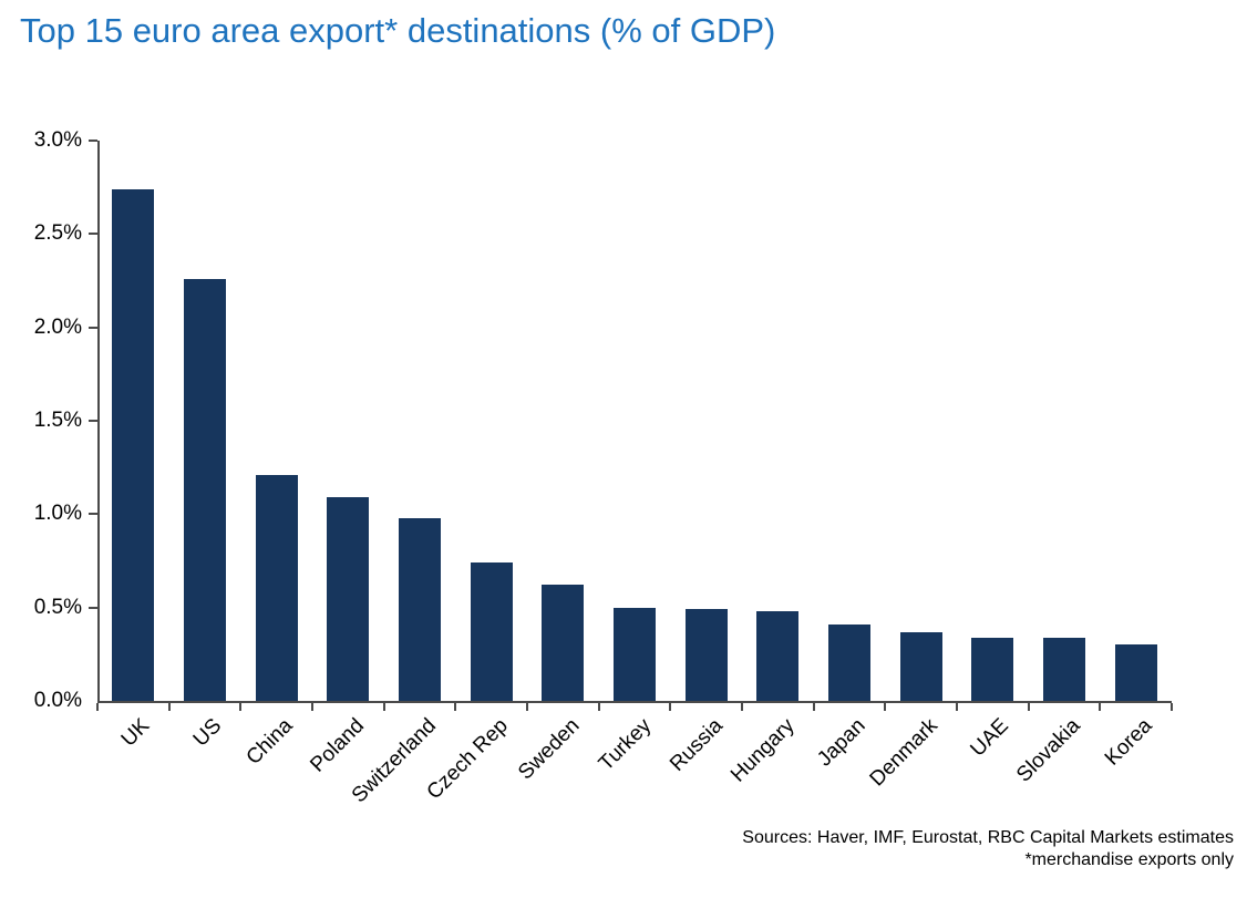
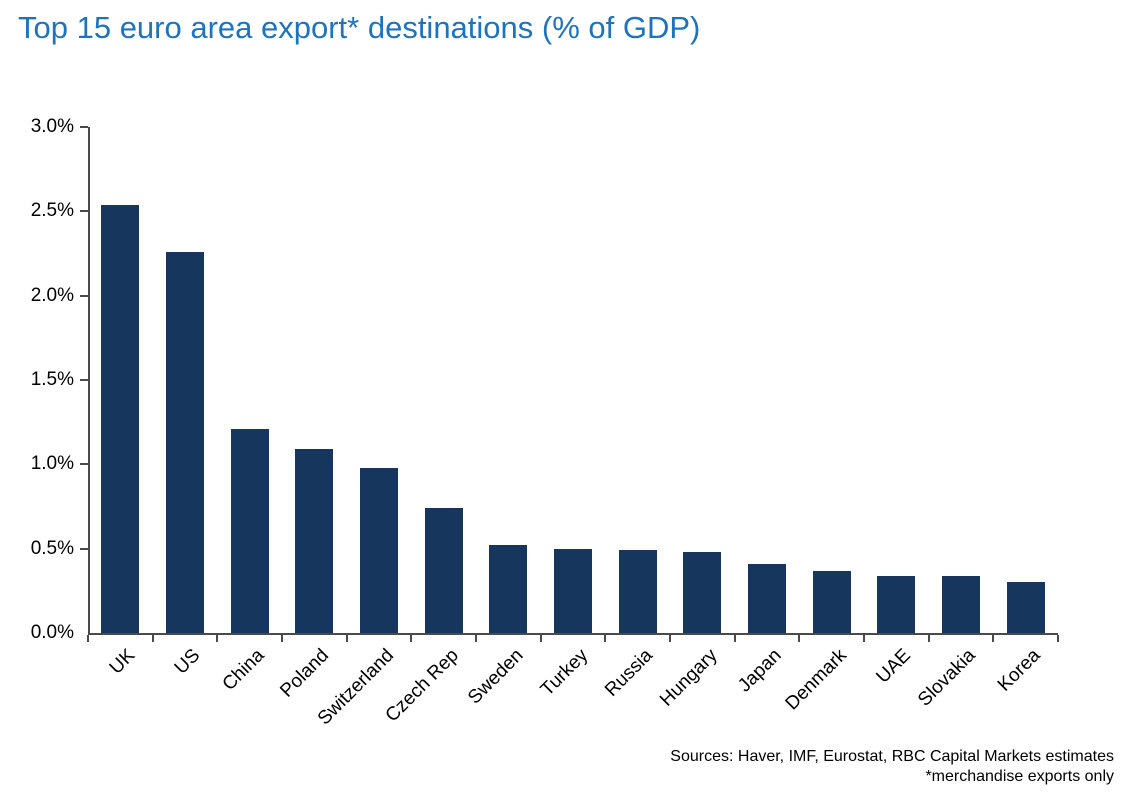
UK: 2.74% -> 2.54%
Sweden: 0.62% -> 0.52%
